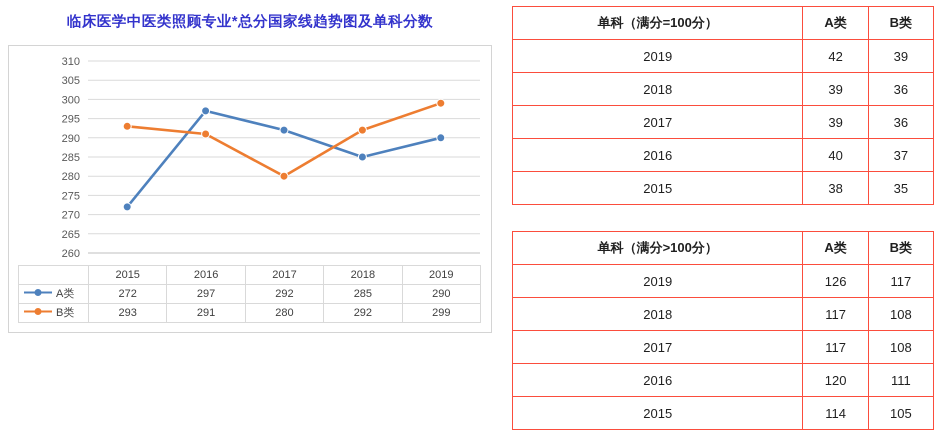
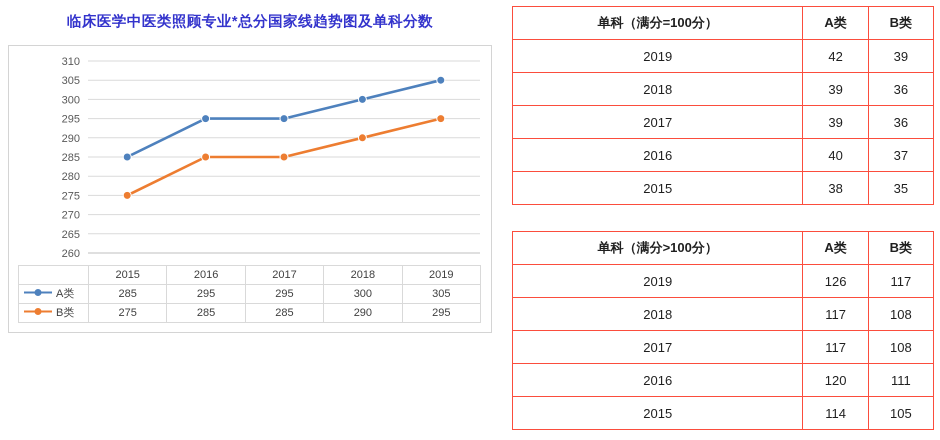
A类/2015: 272 -> 285
B类/2015: 293 -> 275
A类/2016: 297 -> 295
B类/2016: 291 -> 285
A类/2017: 292 -> 295
B类/2017: 280 -> 285
A类/2018: 285 -> 300
B类/2018: 292 -> 290
A类/2019: 290 -> 305
B类/2019: 299 -> 295
